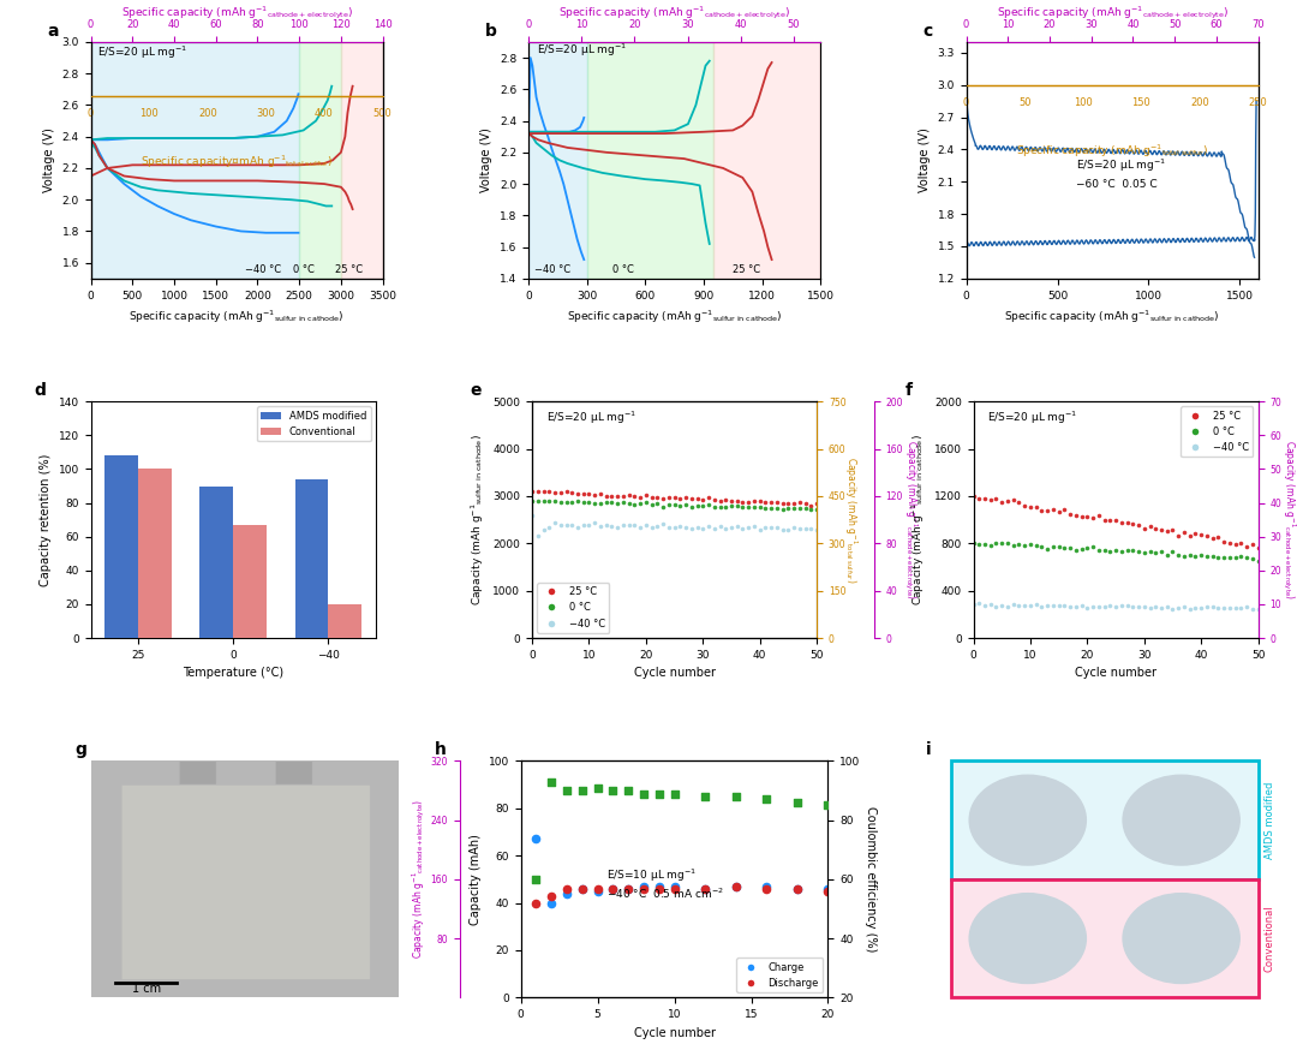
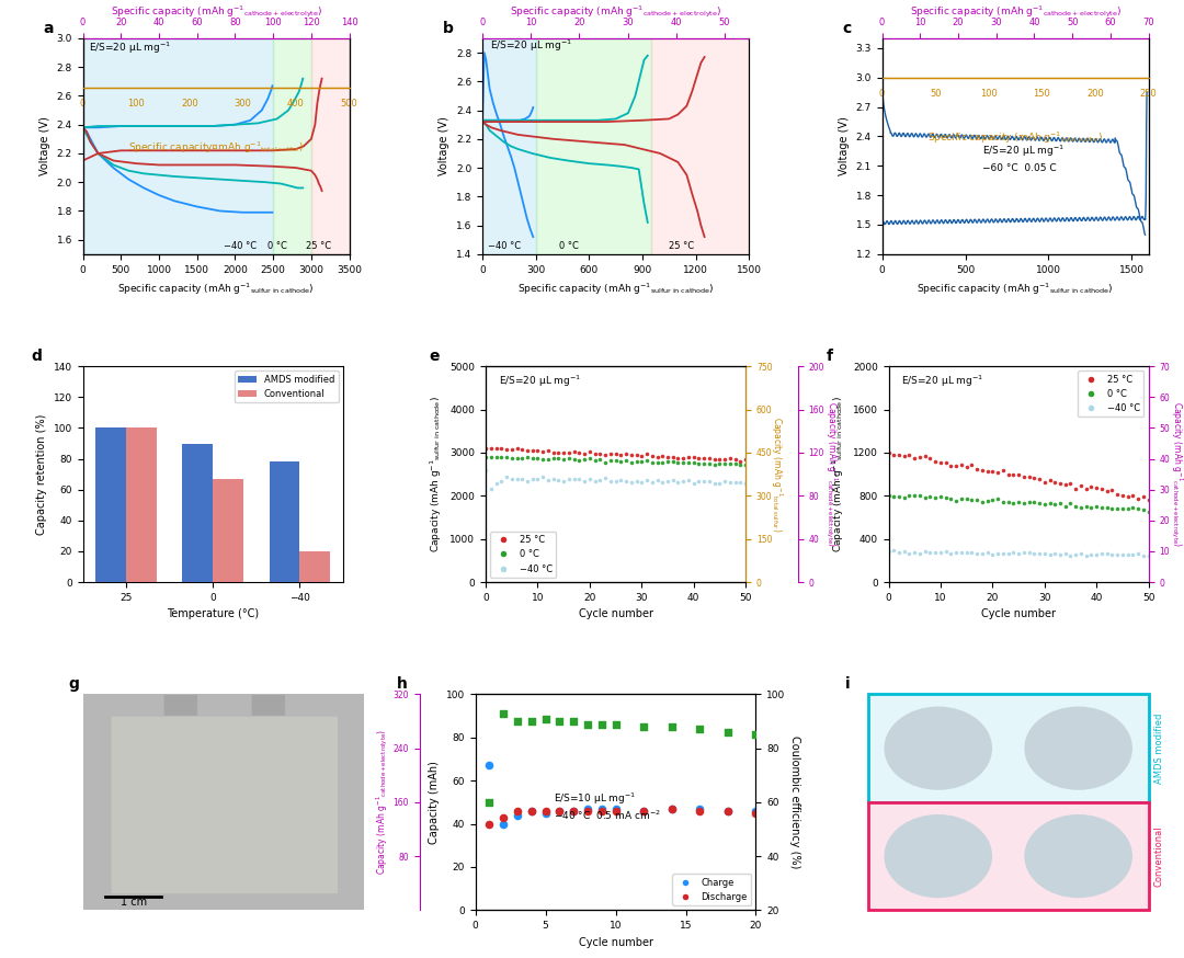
AMDS modified/25: 108 -> 100
AMDS modified/−40: 94 -> 78
